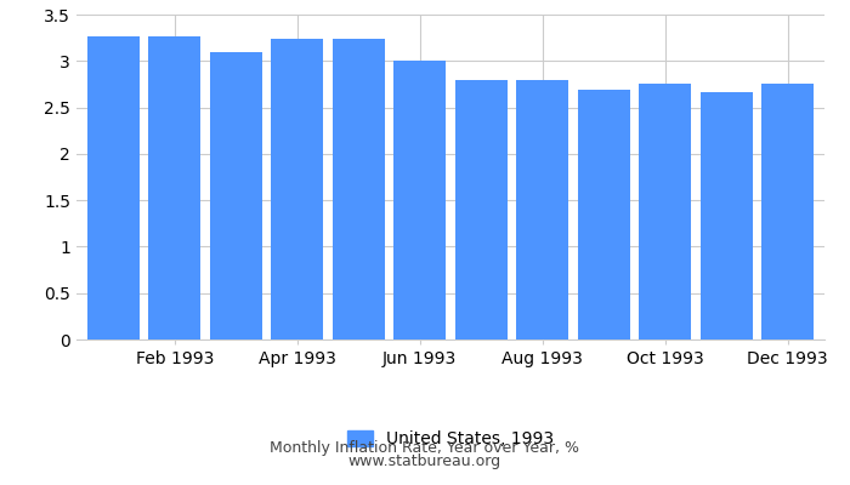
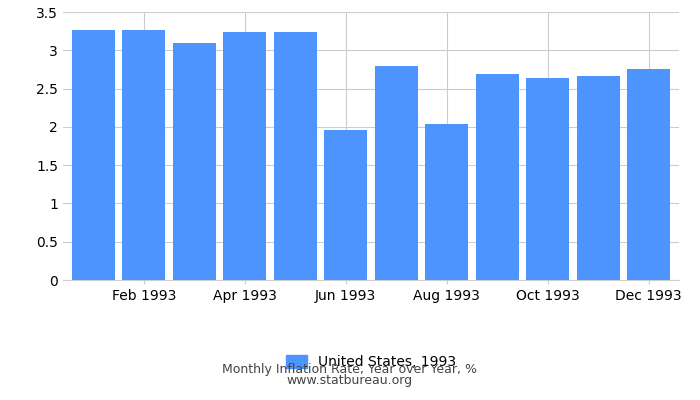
Jun 1993: 3.01 -> 1.96
Aug 1993: 2.79 -> 2.04
Oct 1993: 2.76 -> 2.64
